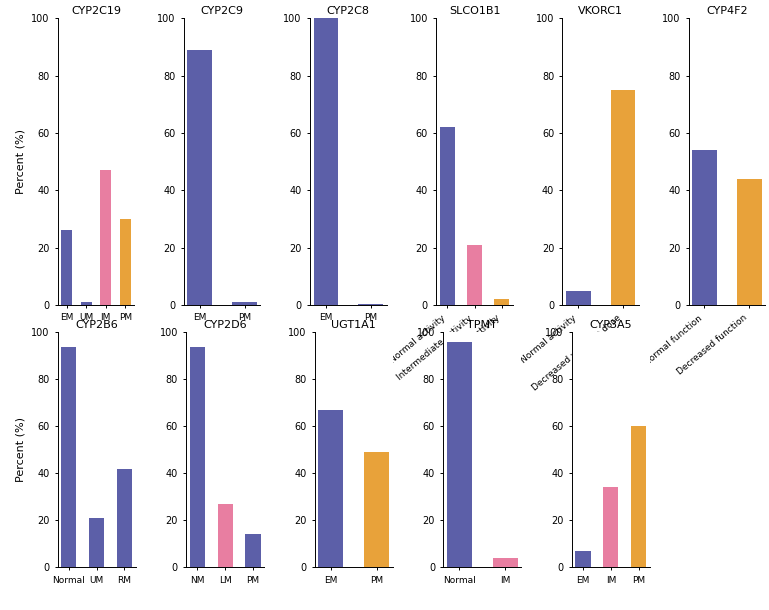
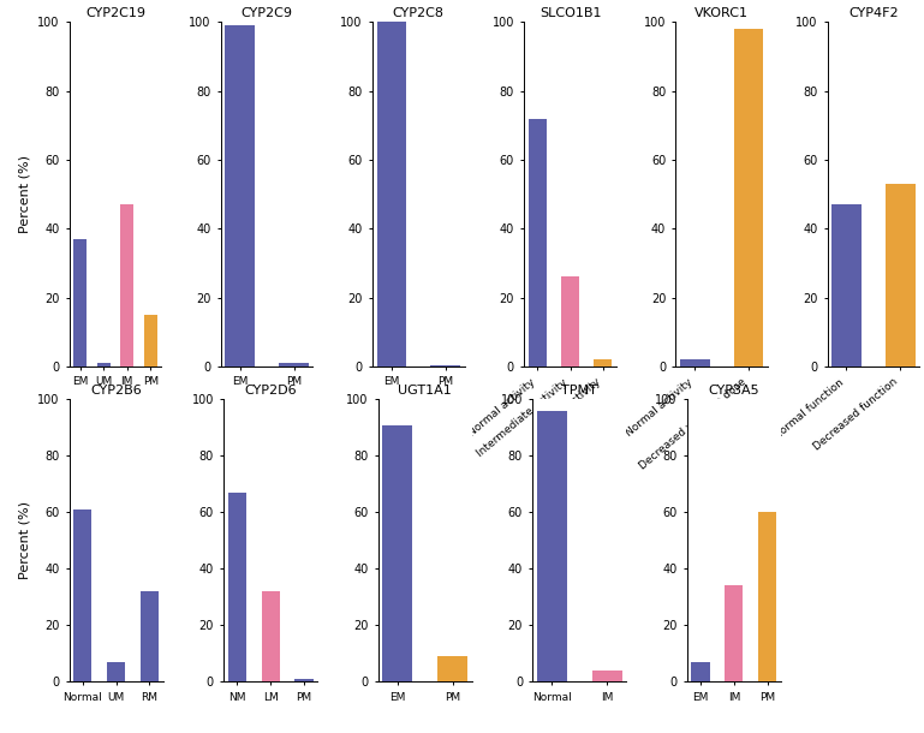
CYP2C19/EM: 26 -> 37
CYP2C19/PM: 30 -> 15
CYP2C9/EM: 89 -> 99
SLCO1B1/Normal activity: 62 -> 72
SLCO1B1/Intermediate activity: 21 -> 26
VKORC1/Normal activity: 5 -> 2
VKORC1/Decreased warfarin dose: 75 -> 98
CYP4F2/Normal function: 54 -> 47
CYP4F2/Decreased function: 44 -> 53
CYP2B6/Normal: 94 -> 61
CYP2B6/UM: 21 -> 7
CYP2B6/RM: 42 -> 32
CYP2D6/NM: 94 -> 67
CYP2D6/LM: 27 -> 32
CYP2D6/PM: 14 -> 1
UGT1A1/EM: 67 -> 91
UGT1A1/PM: 49 -> 9
